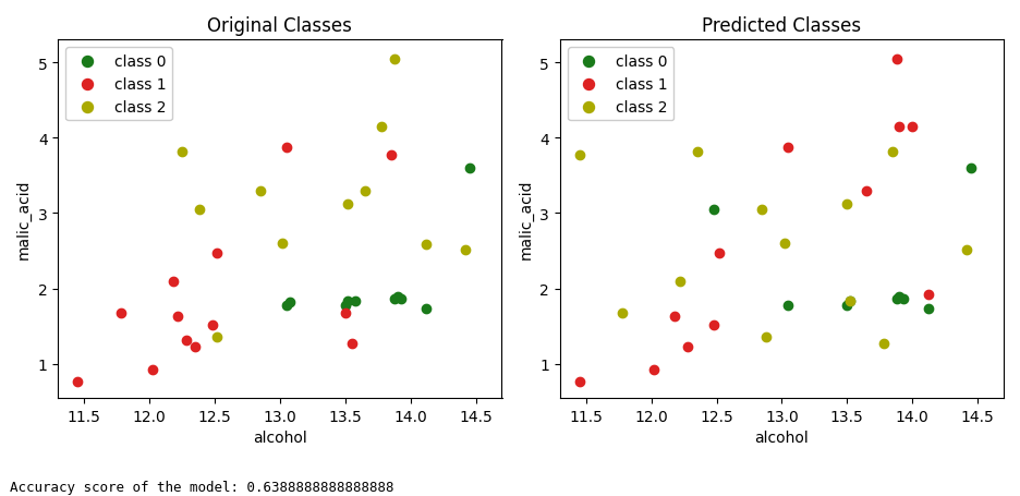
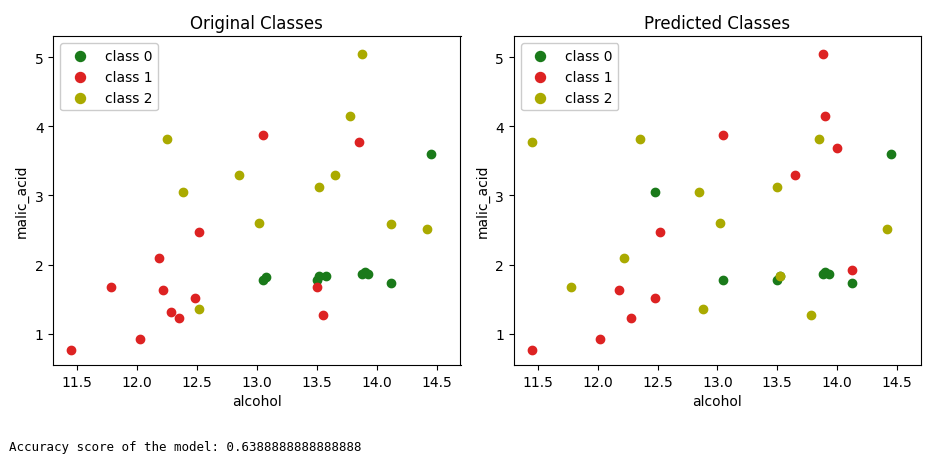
Predicted Classes/class 1/14.0: 4.15 -> 3.68
